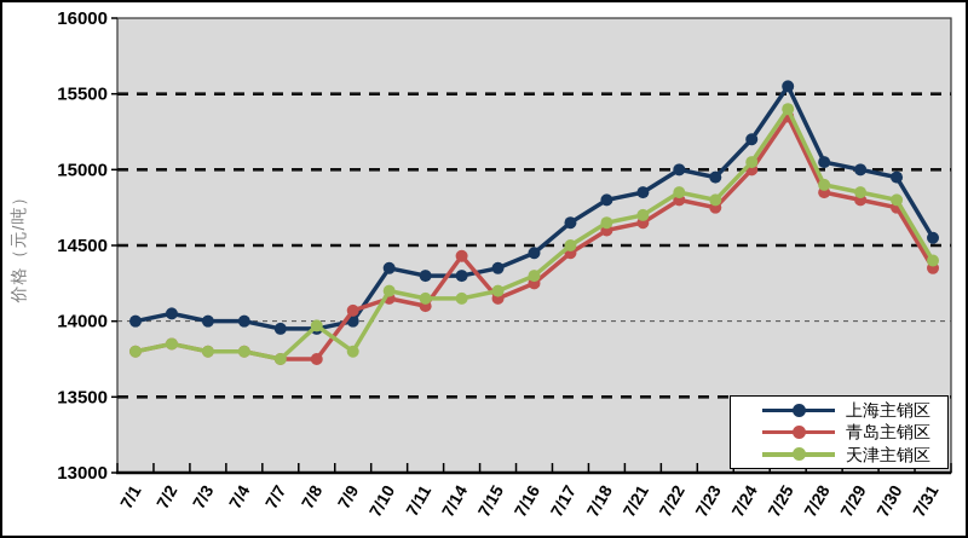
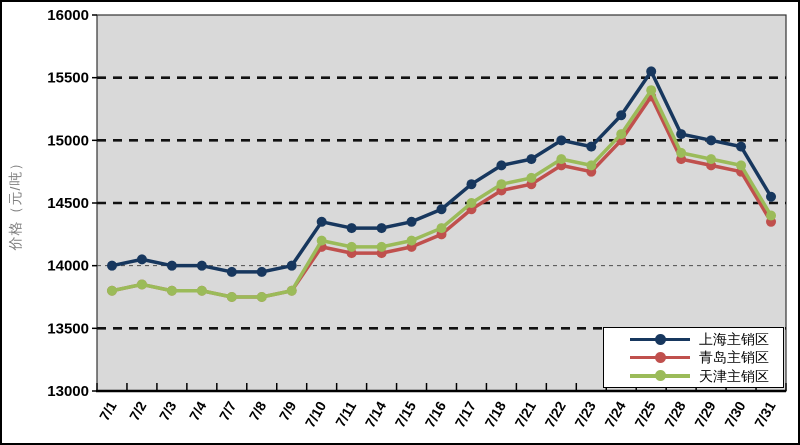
天津主销区/7/8: 13970 -> 13750
青岛主销区/7/9: 14070 -> 13800
青岛主销区/7/14: 14430 -> 14100
